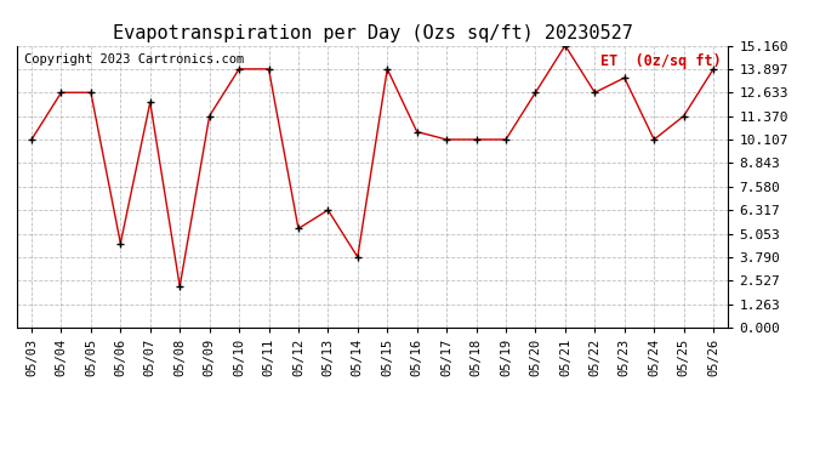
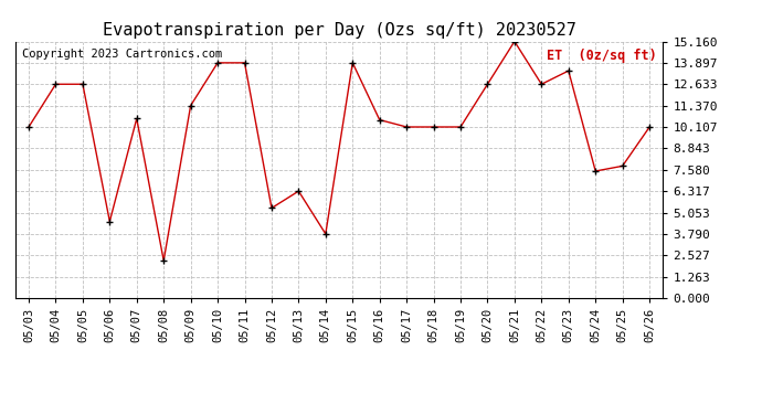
05/07: 12.1 -> 10.6
05/24: 10.1 -> 7.5
05/25: 11.4 -> 7.8
05/26: 13.9 -> 10.1
